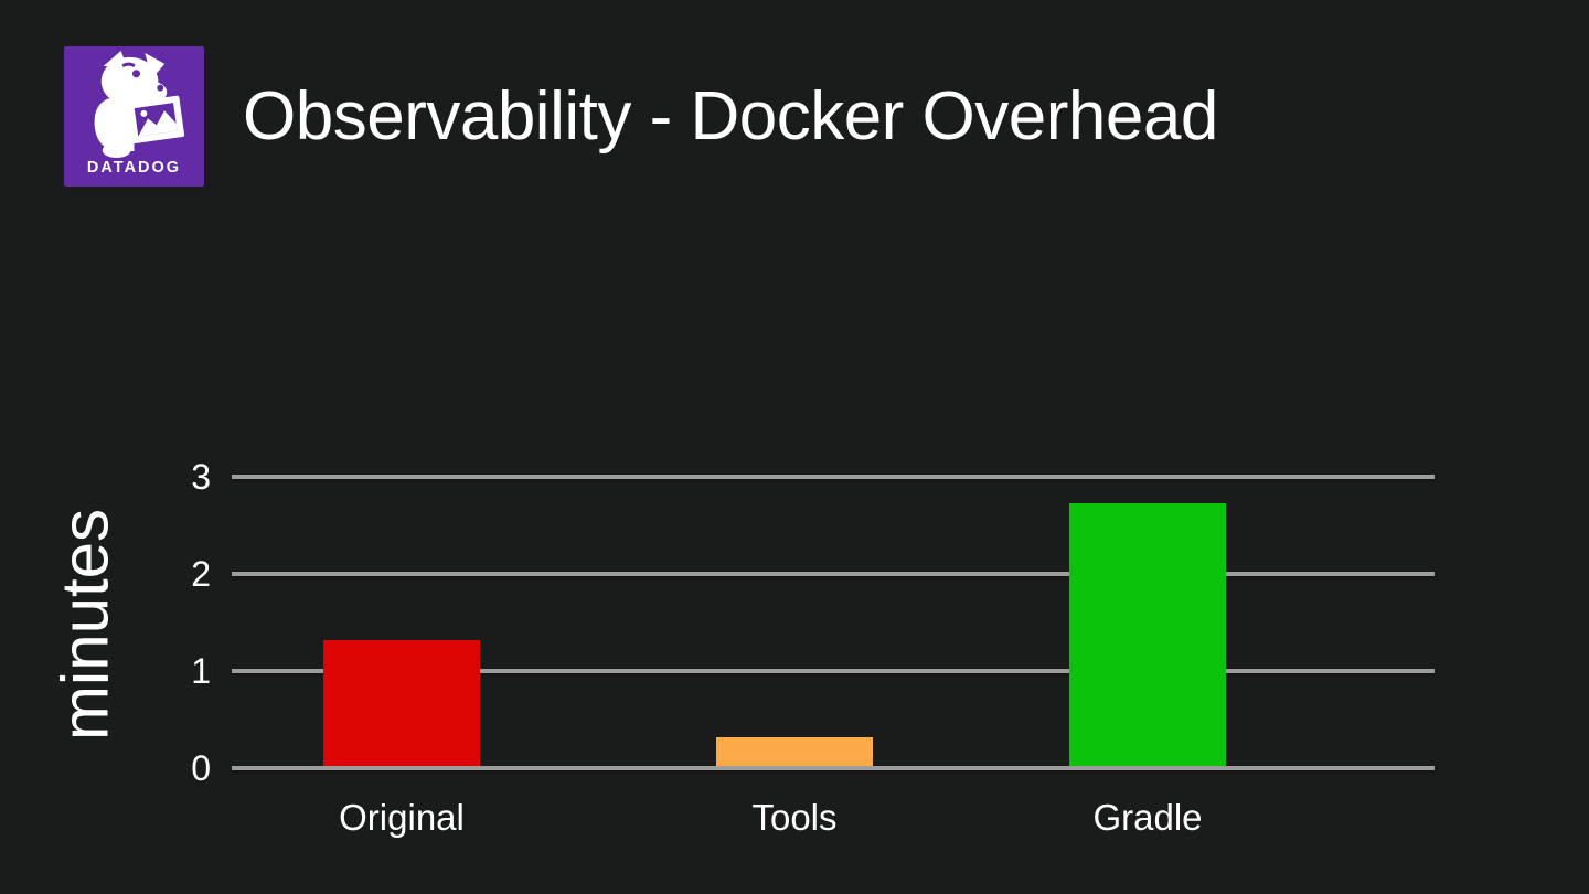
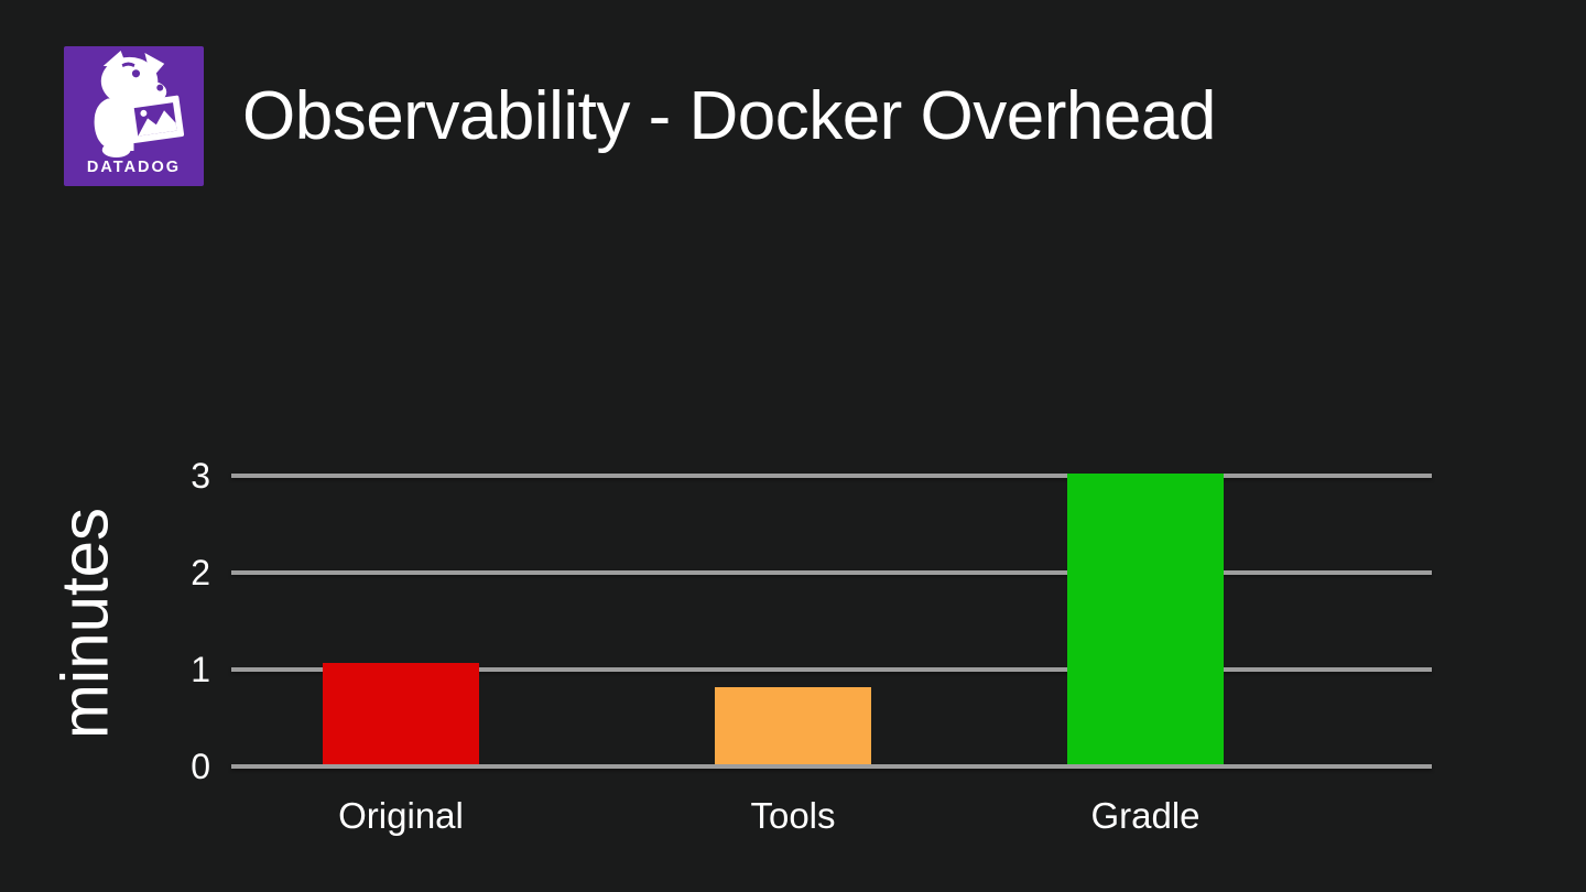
Original: 1.3 -> 1.1
Tools: 0.3 -> 0.8
Gradle: 2.7 -> 3.0
